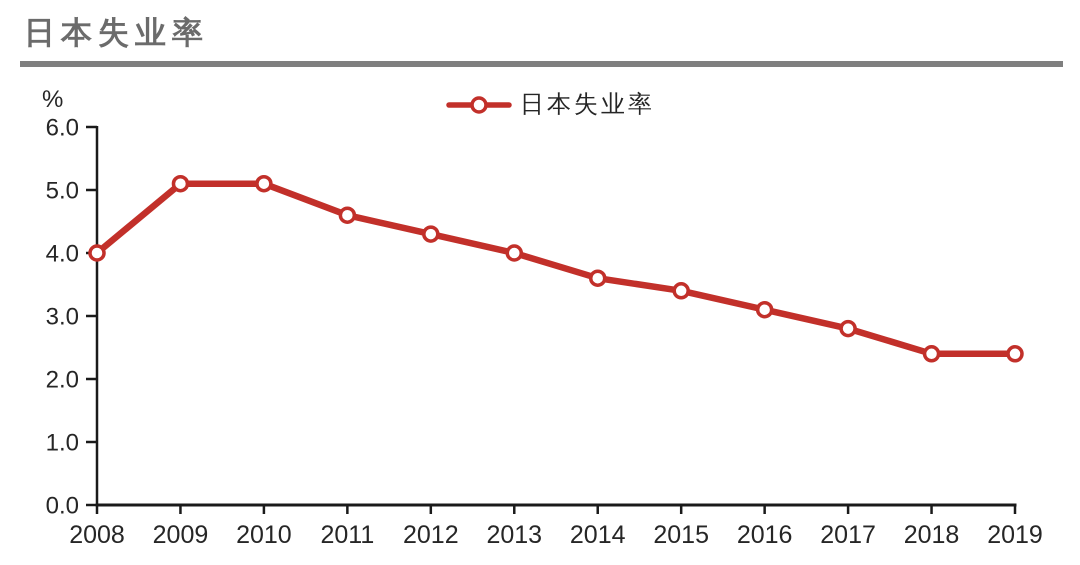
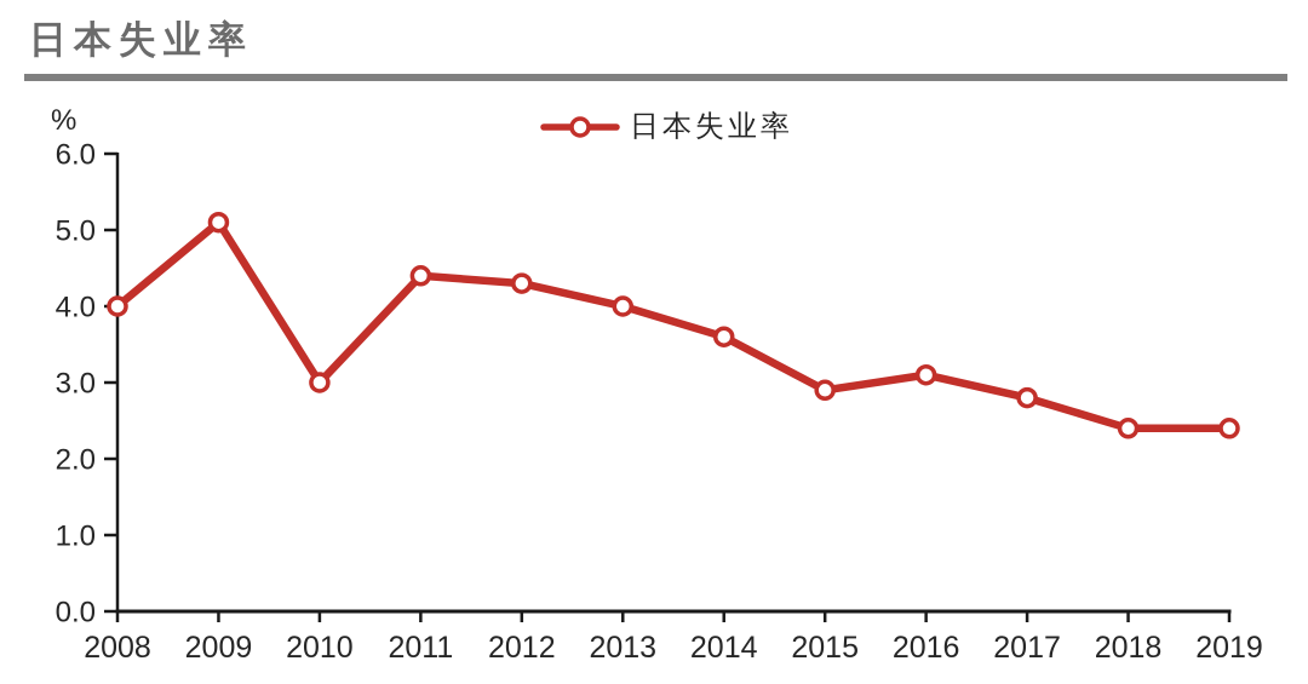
2010: 5.1 -> 3.0
2011: 4.6 -> 4.4
2015: 3.4 -> 2.9
